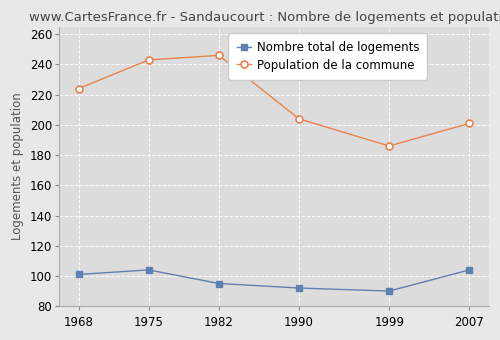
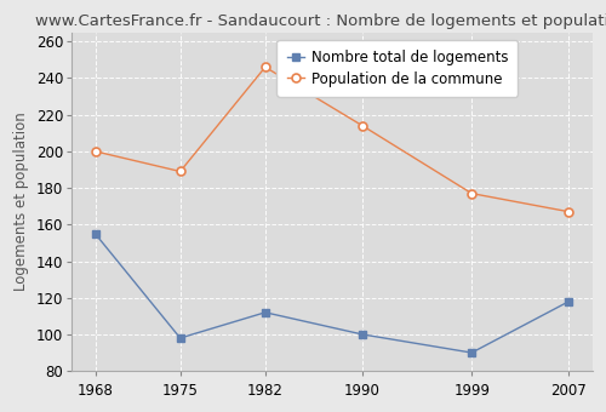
Nombre total de logements/1968: 101 -> 155
Population de la commune/1968: 224 -> 200
Nombre total de logements/1975: 104 -> 98
Population de la commune/1975: 243 -> 189
Nombre total de logements/1982: 95 -> 112
Nombre total de logements/1990: 92 -> 100
Population de la commune/1990: 204 -> 214
Population de la commune/1999: 186 -> 177
Nombre total de logements/2007: 104 -> 118
Population de la commune/2007: 201 -> 167
